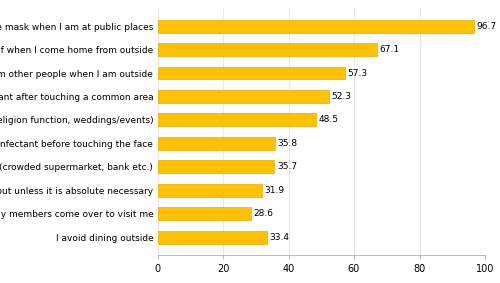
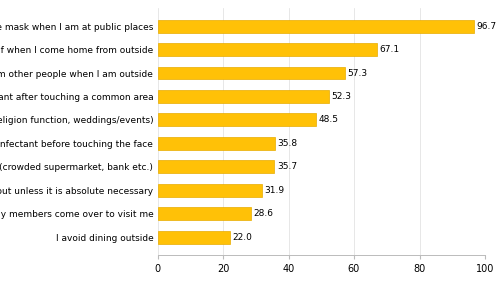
I avoid dining outside: 33.4 -> 22.0
